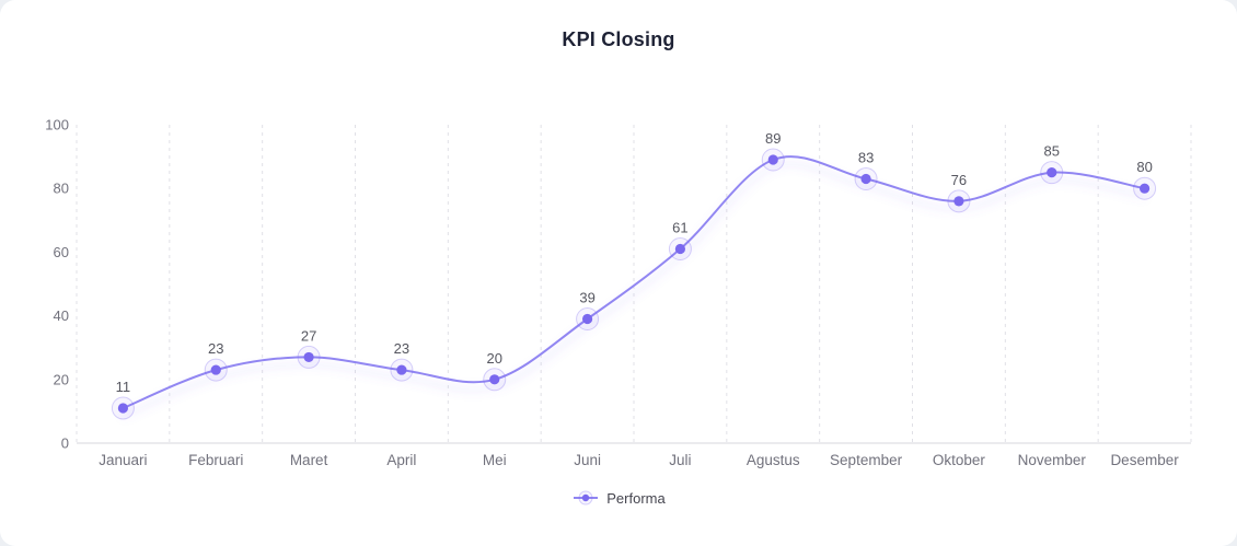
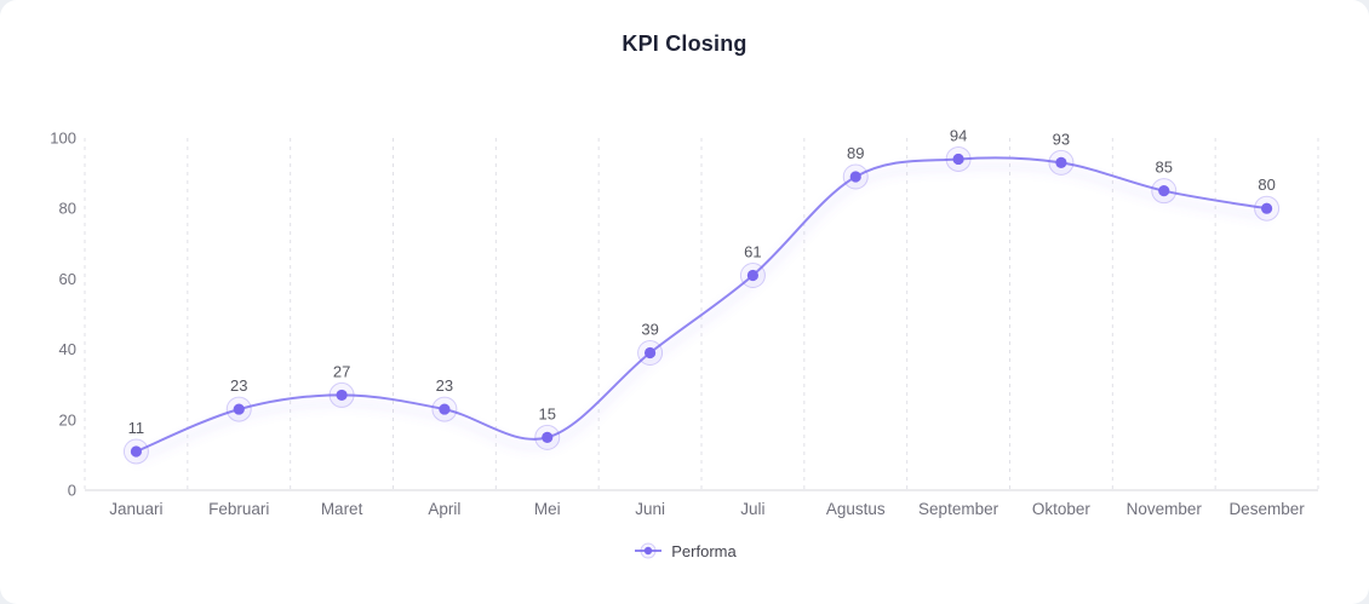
Mei: 20 -> 15
September: 83 -> 94
Oktober: 76 -> 93
